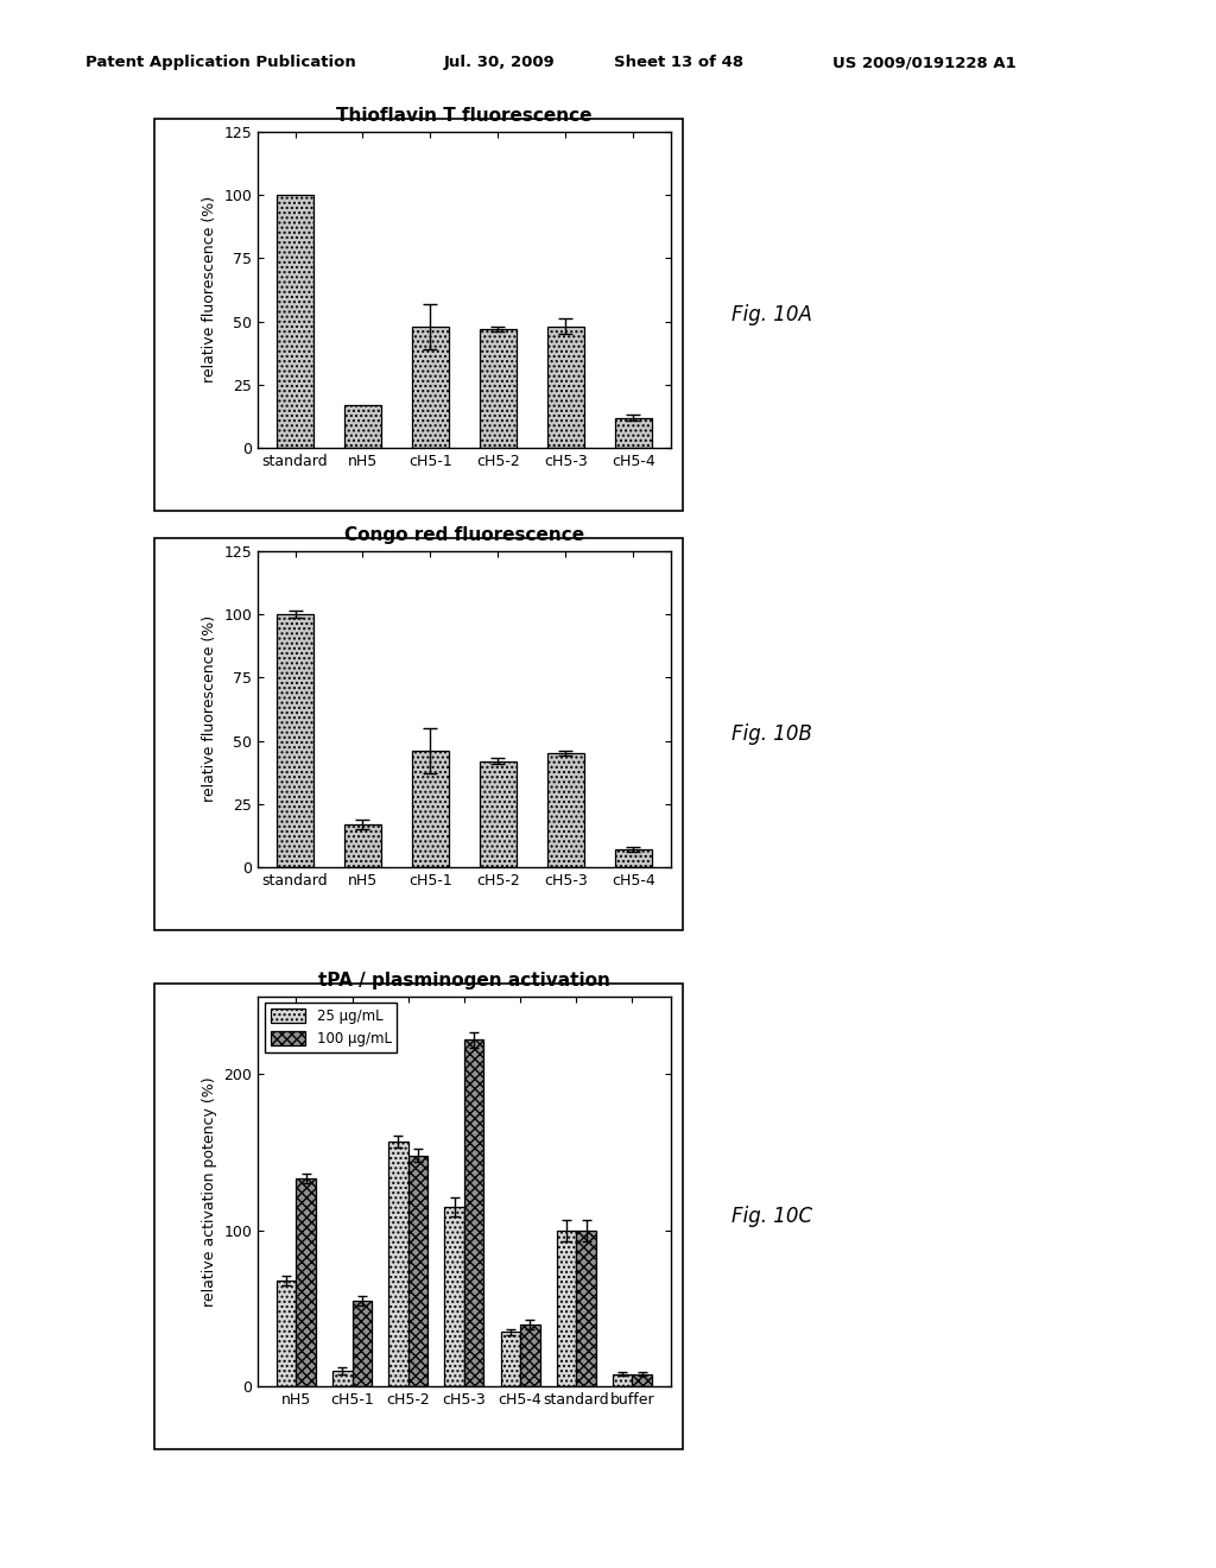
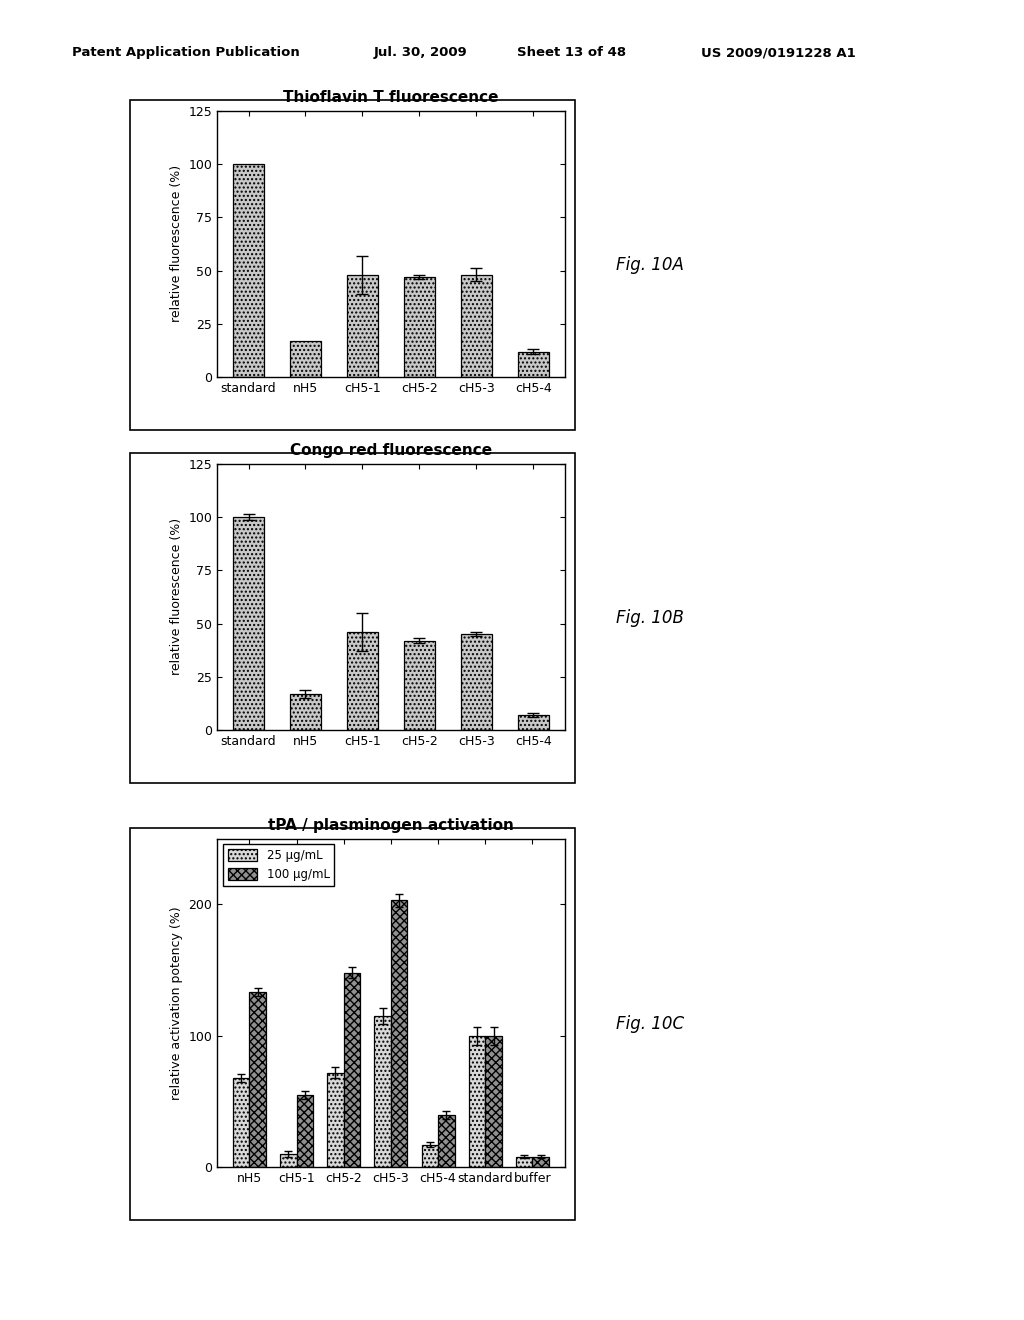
tPA / plasminogen activation/25 μg/mL/cH5-2: 157 -> 72
tPA / plasminogen activation/100 μg/mL/cH5-3: 222 -> 203
tPA / plasminogen activation/25 μg/mL/cH5-4: 35 -> 17
